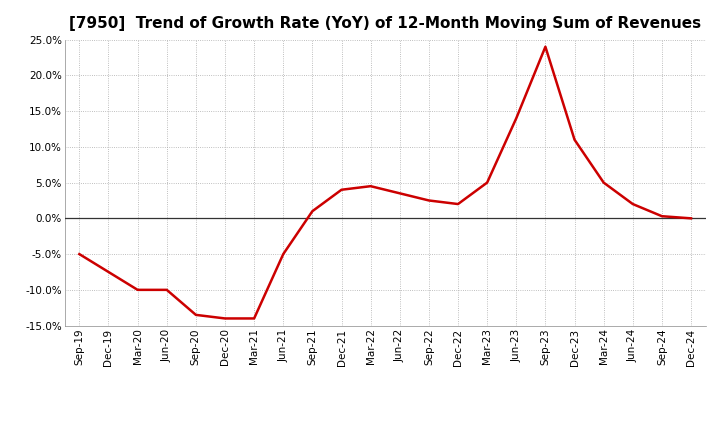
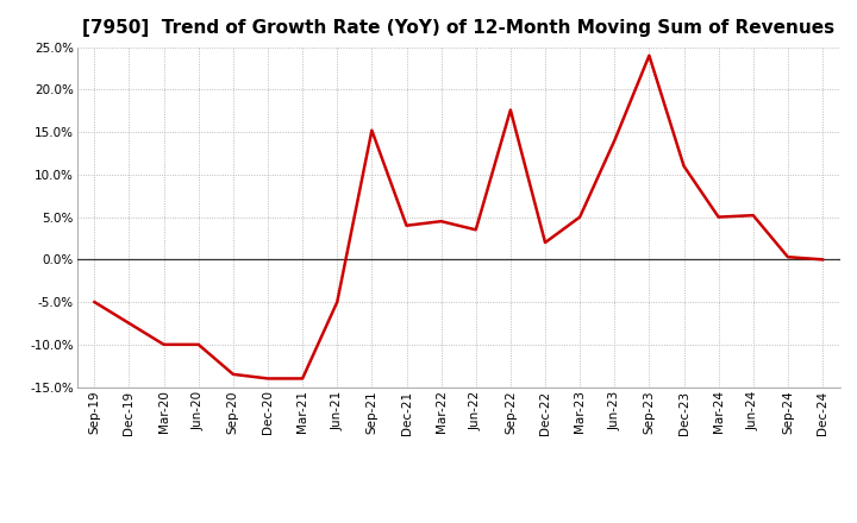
Sep-21: 1.0% -> 15.2%
Sep-22: 2.5% -> 17.6%
Jun-24: 2.0% -> 5.2%
